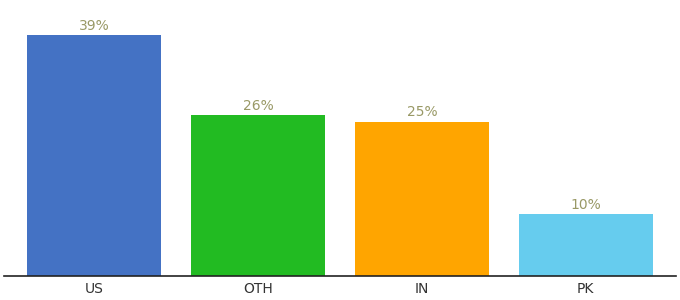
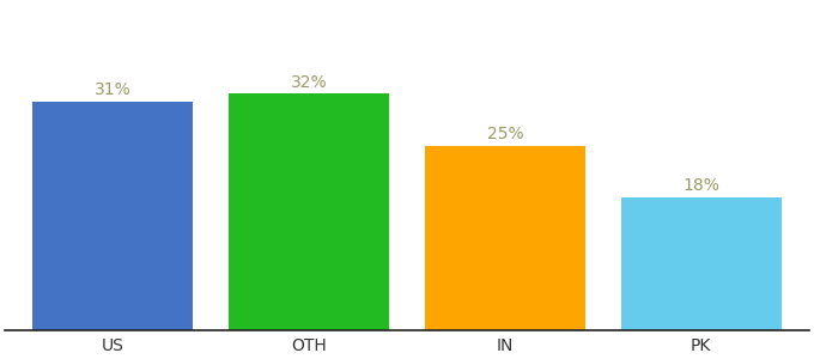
US: 39% -> 31%
OTH: 26% -> 32%
PK: 10% -> 18%
